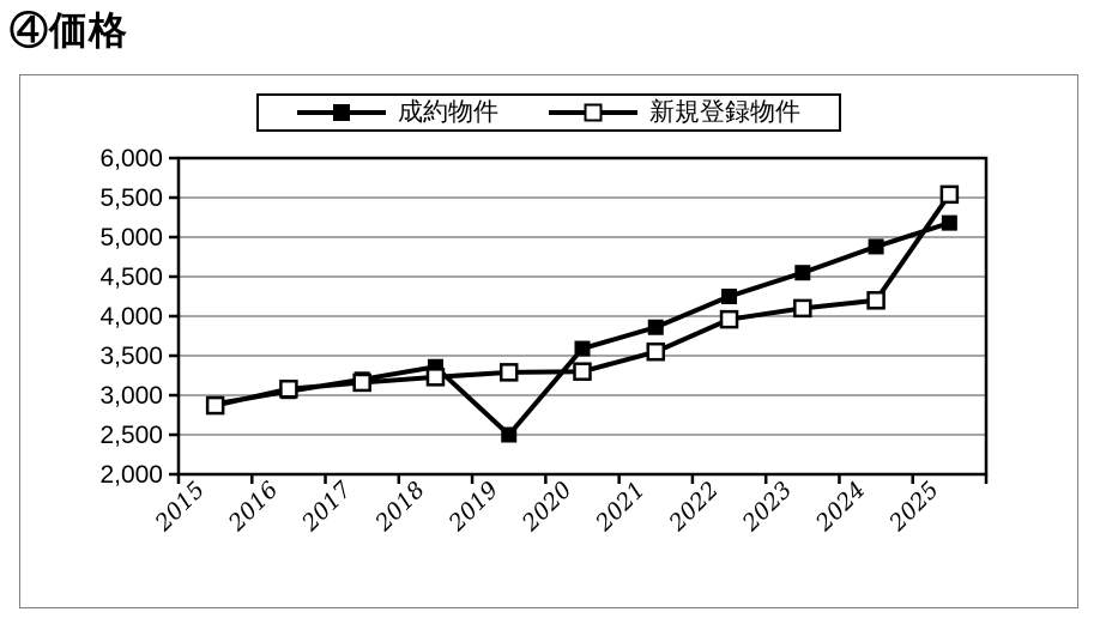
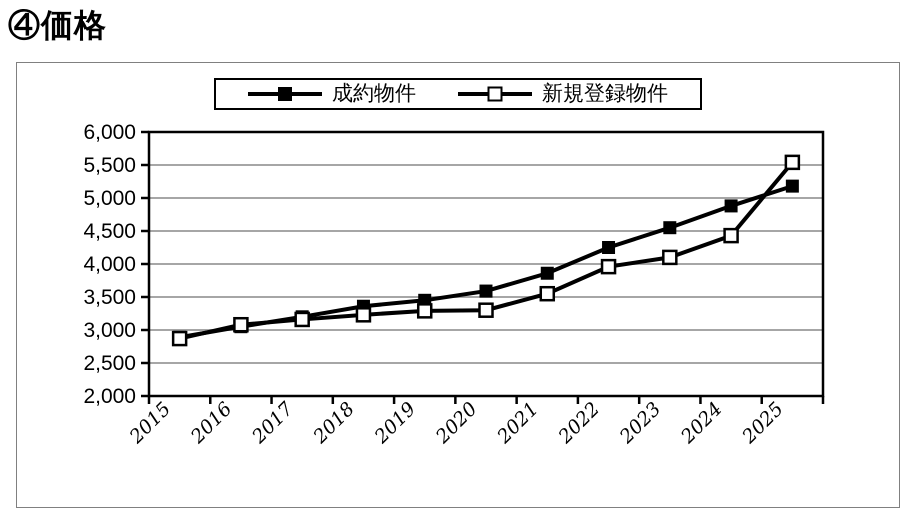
成約物件/2019: 2500 -> 3400
新規登録物件/2024: 4200 -> 4400
